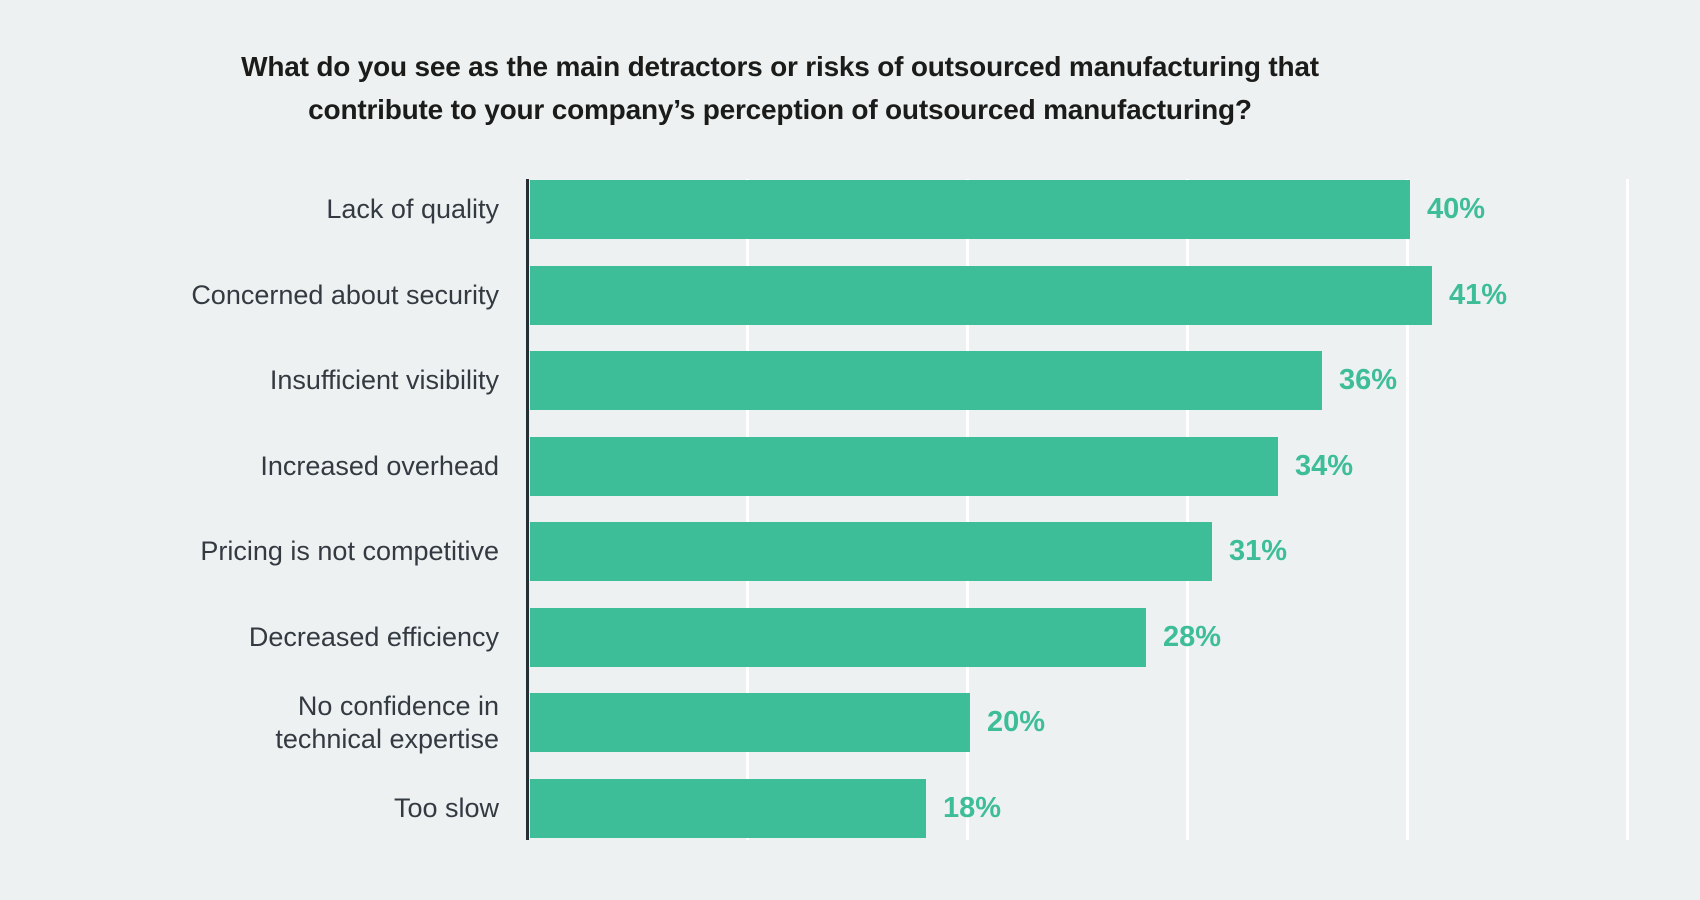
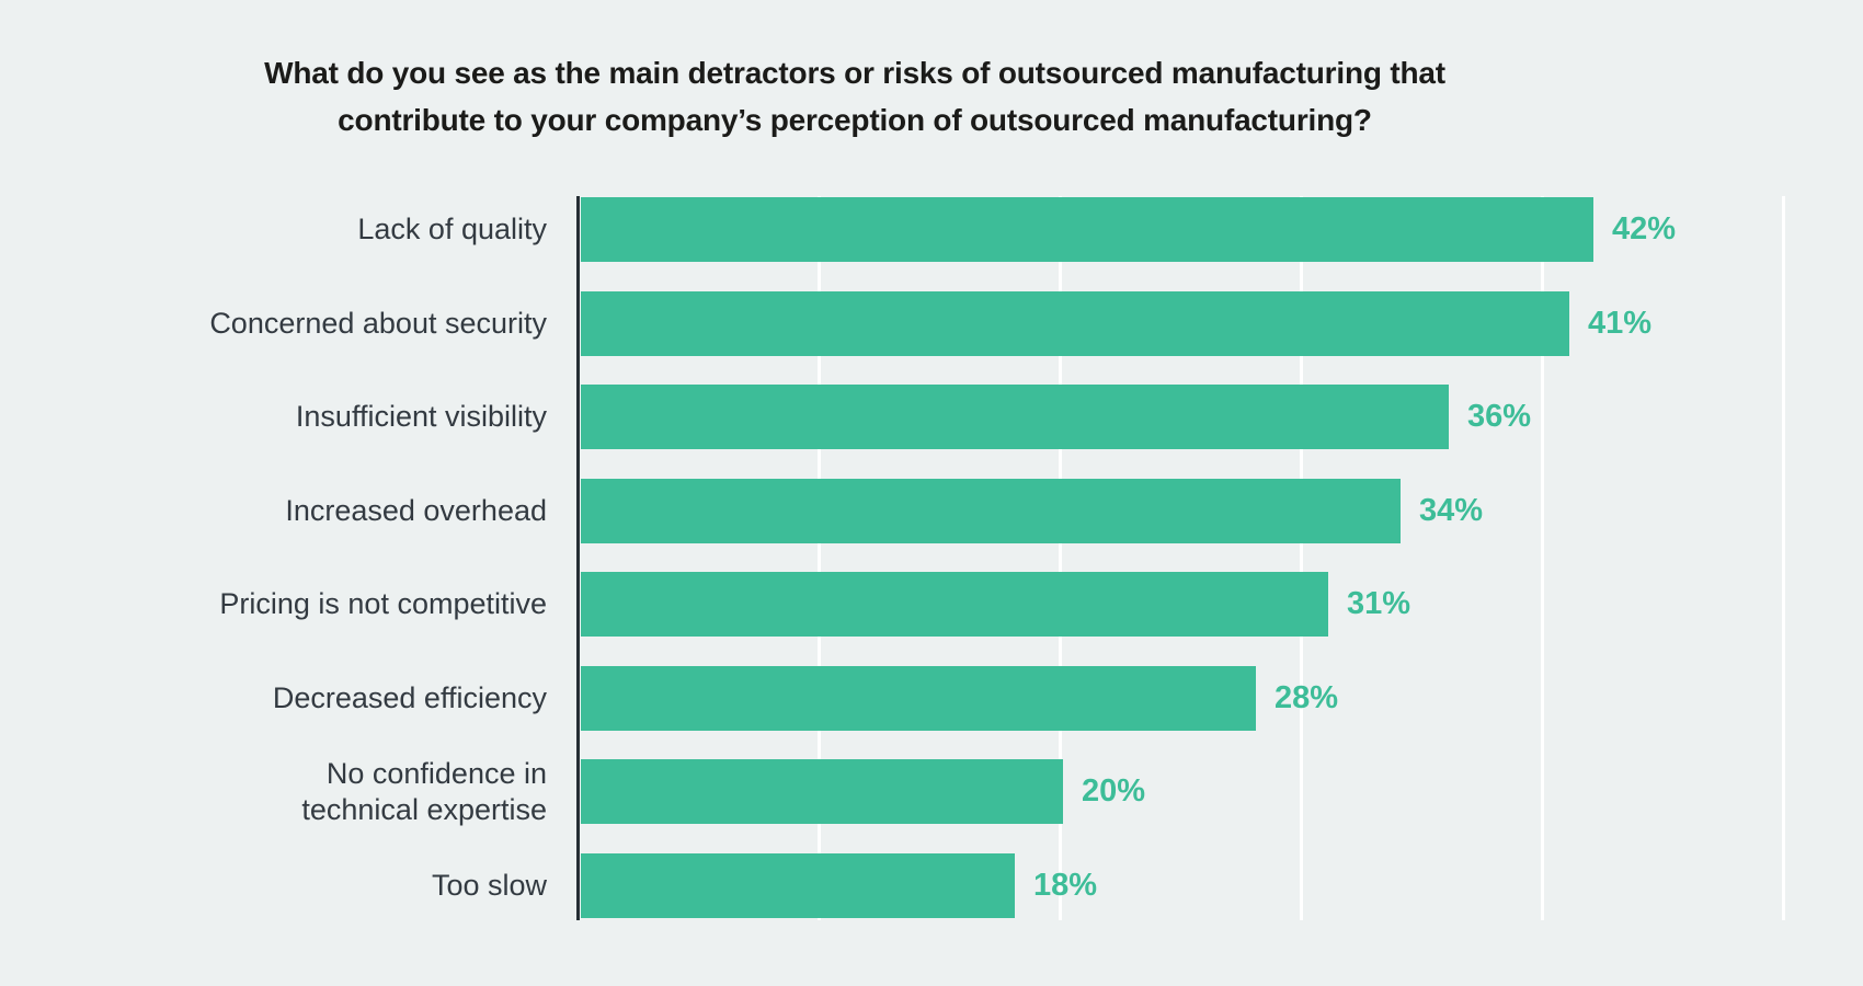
Lack of quality: 40% -> 42%
